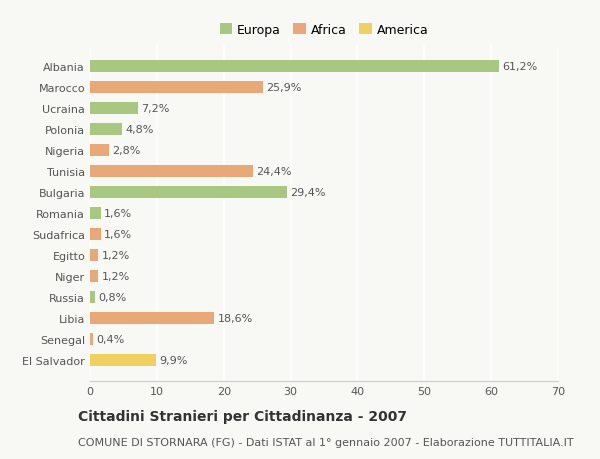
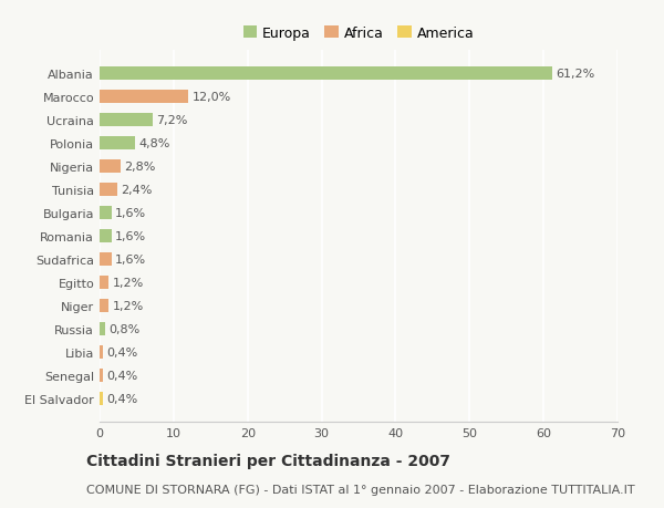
Marocco: 25,9% -> 12,0%
Tunisia: 24,4% -> 2,4%
Bulgaria: 29,4% -> 1,6%
Libia: 18,6% -> 0,4%
El Salvador: 9,9% -> 0,4%
